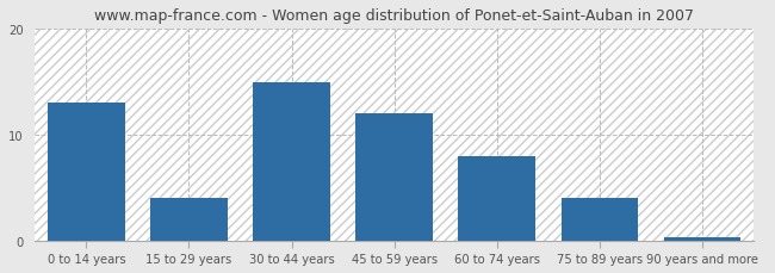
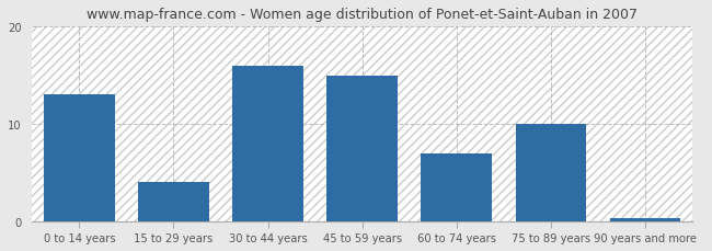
30 to 44 years: 15.0 -> 16.0
45 to 59 years: 12.0 -> 15.0
60 to 74 years: 8.0 -> 7.0
75 to 89 years: 4.0 -> 10.0
